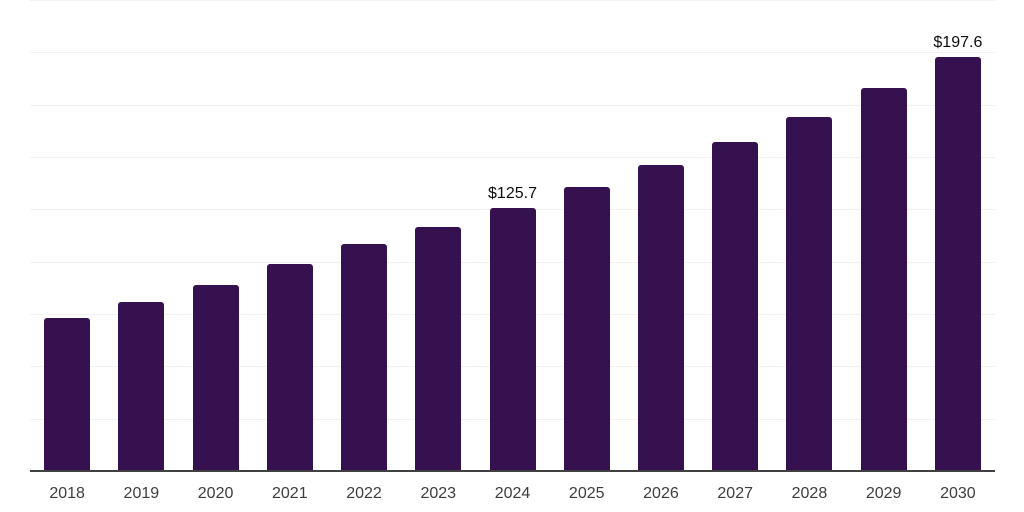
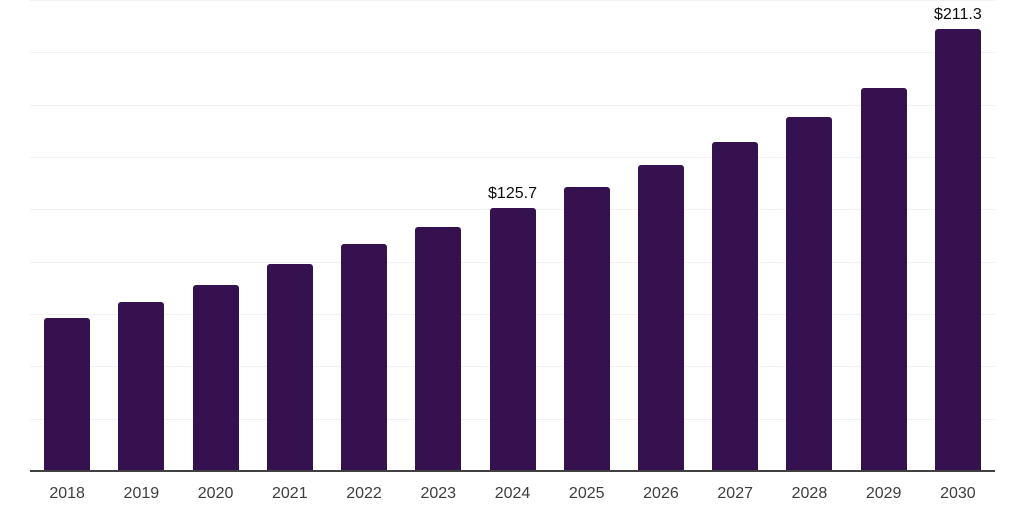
2030: $197.6 -> $211.3
